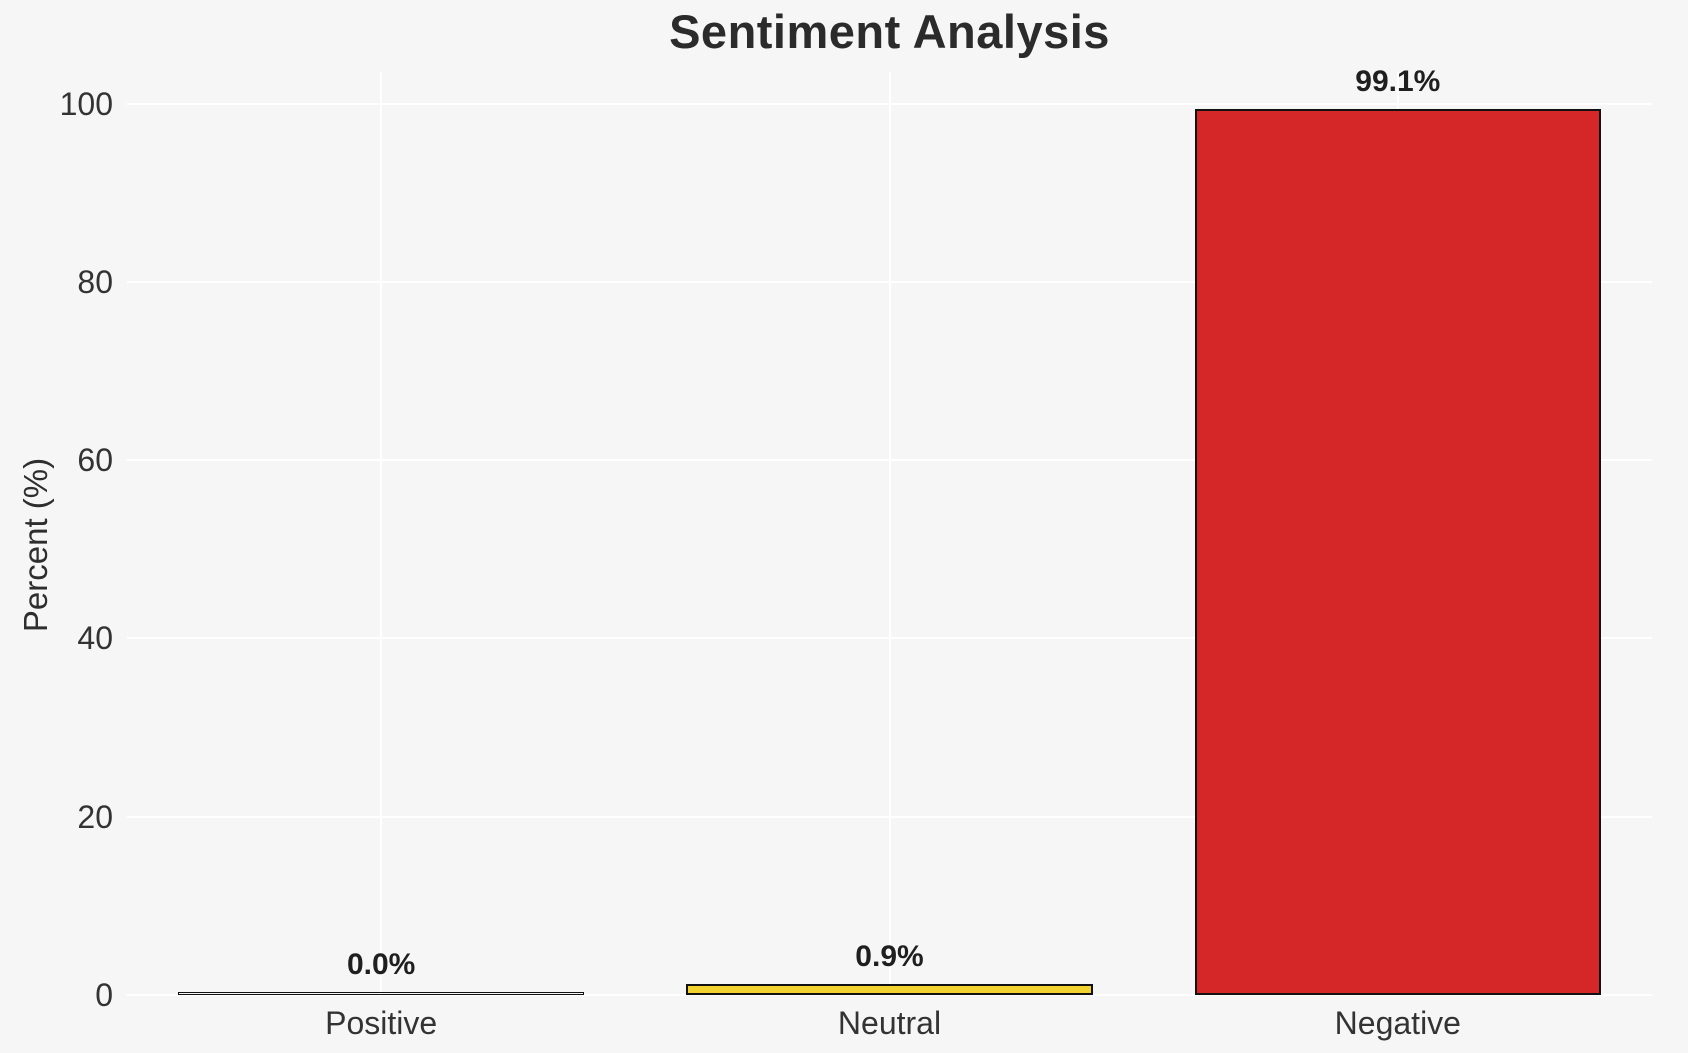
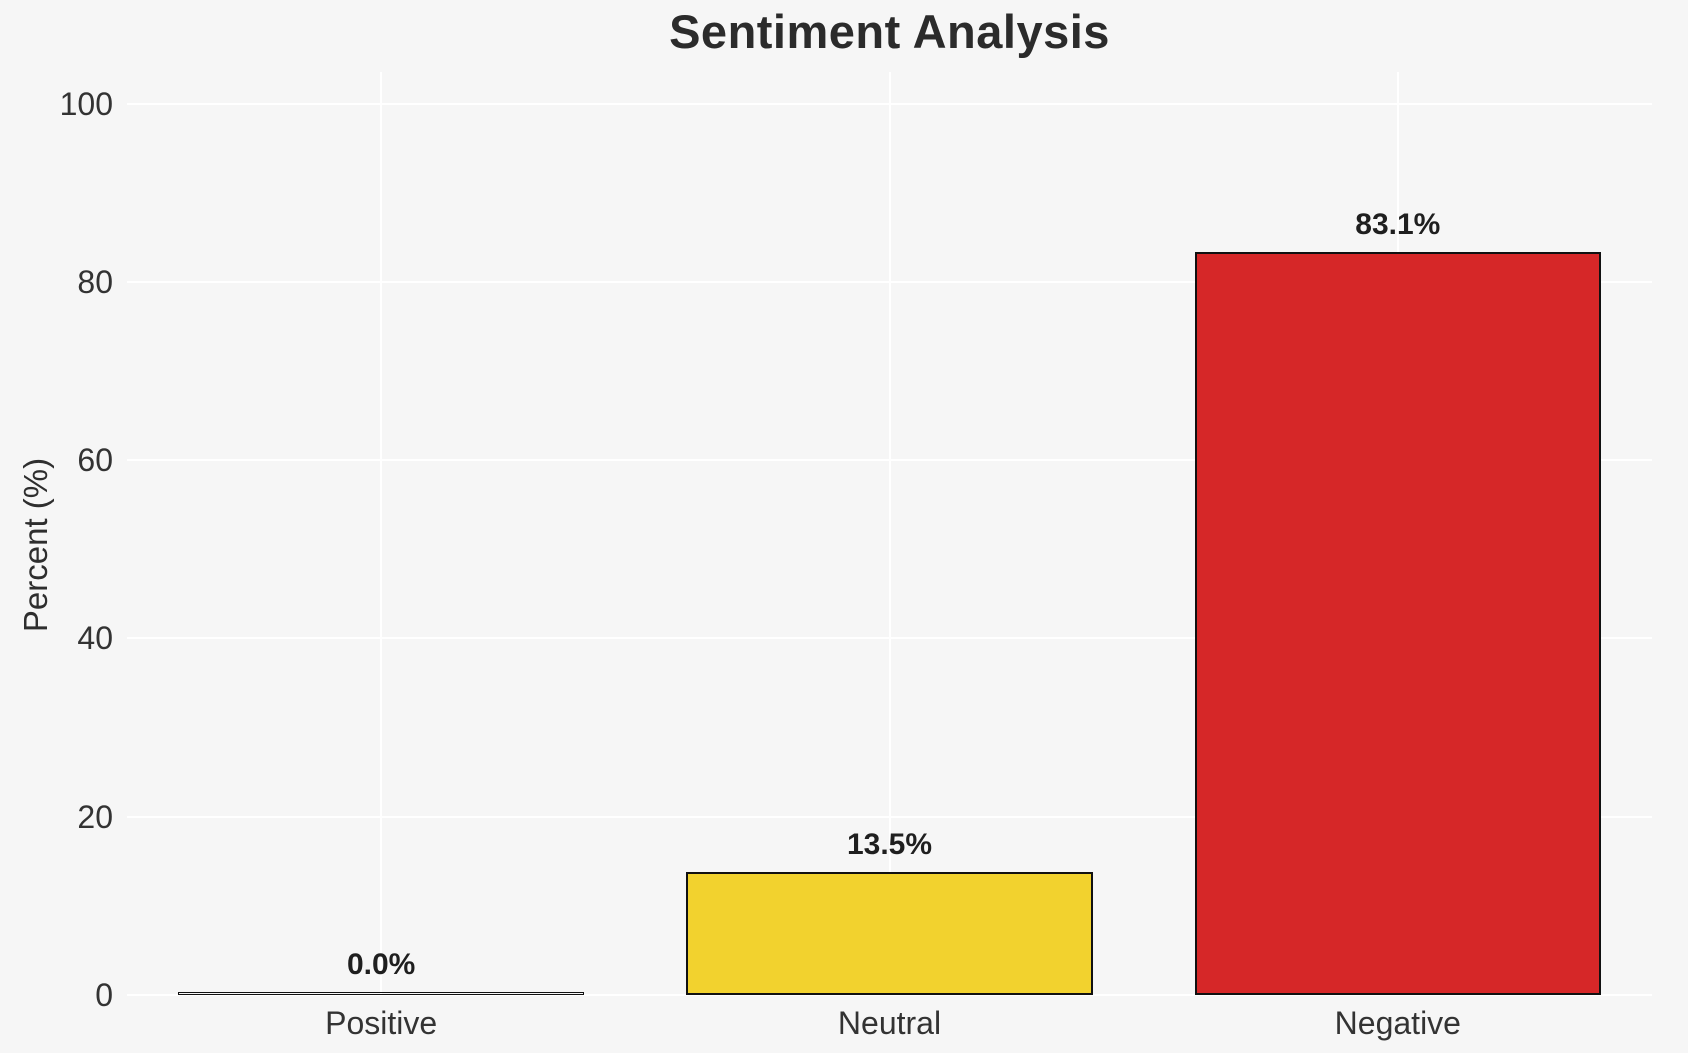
Neutral: 0.9% -> 13.5%
Negative: 99.1% -> 83.1%
